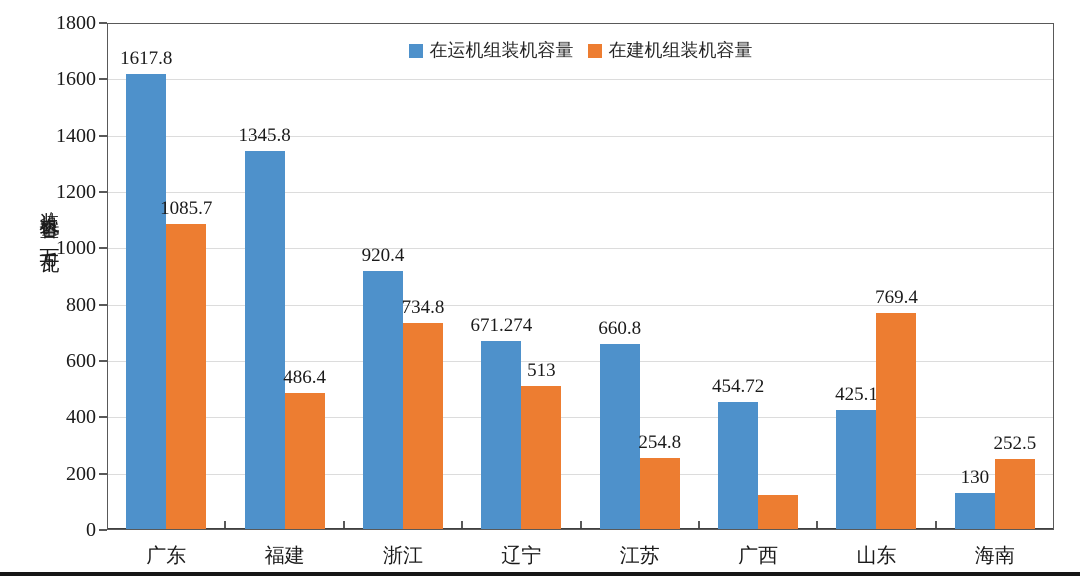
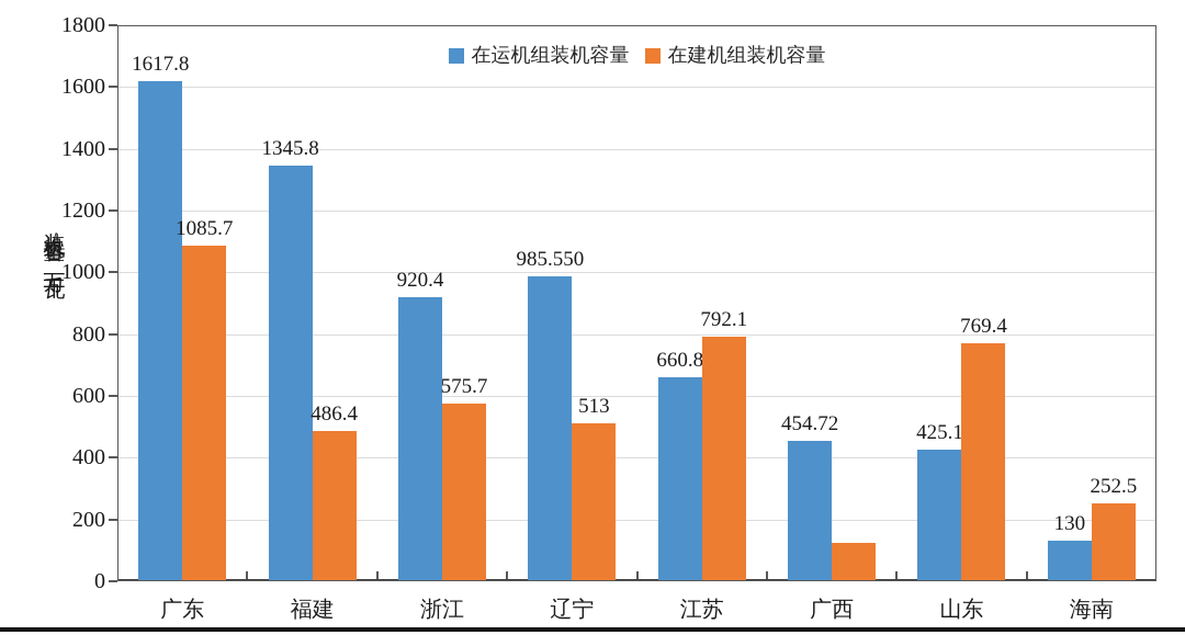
在建机组装机容量/浙江: 734.8 -> 575.7
在运机组装机容量/辽宁: 671.274 -> 985.550
在建机组装机容量/江苏: 254.8 -> 792.1
